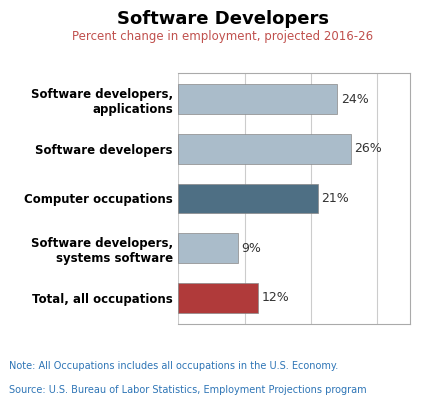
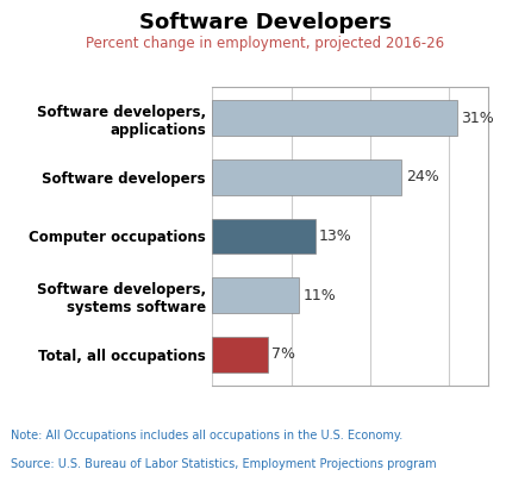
Software developers, applications: 24% -> 31%
Software developers: 26% -> 24%
Computer occupations: 21% -> 13%
Software developers, systems software: 9% -> 11%
Total, all occupations: 12% -> 7%
